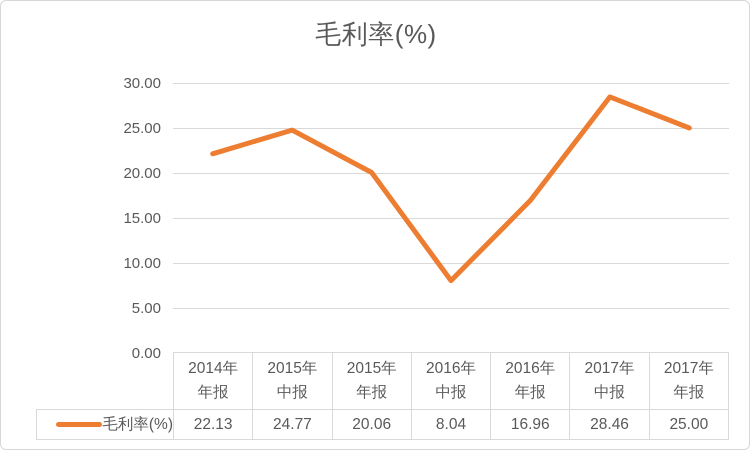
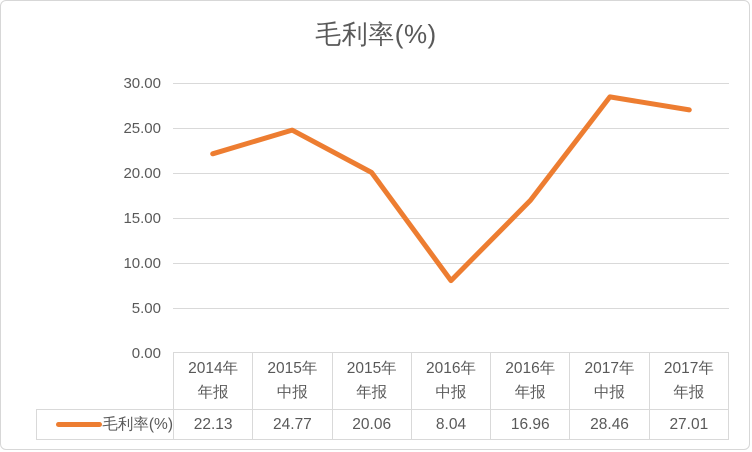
2017年 年报: 25.00 -> 27.01
